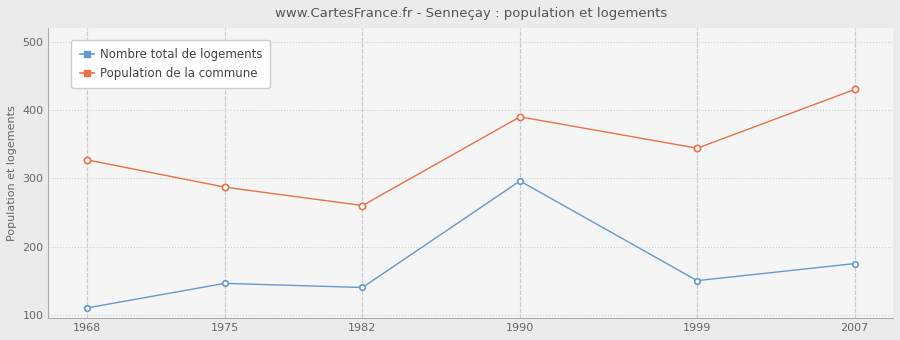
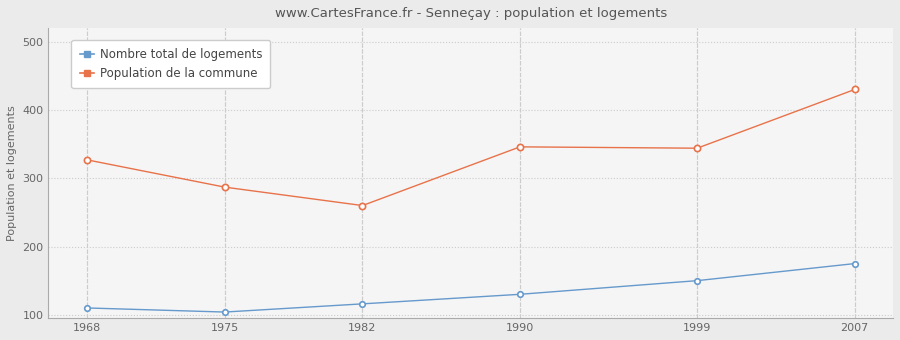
Nombre total de logements/1975: 146 -> 104
Nombre total de logements/1982: 140 -> 116
Nombre total de logements/1990: 296 -> 130
Population de la commune/1990: 390 -> 346
